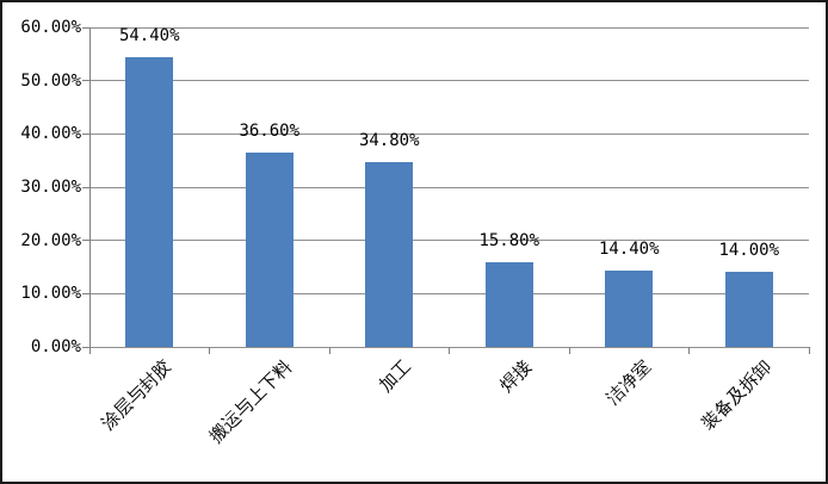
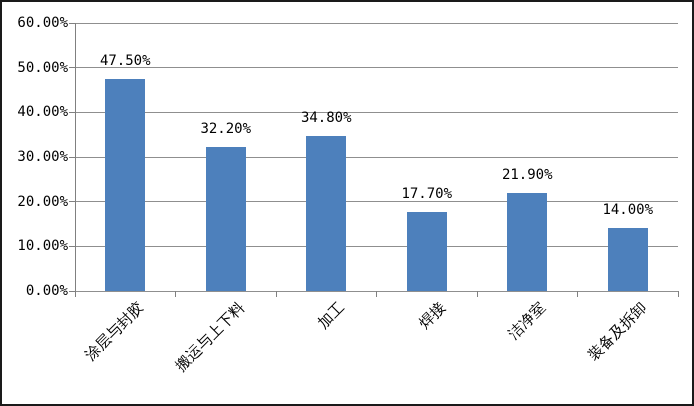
涂层与封胶: 54.40% -> 47.50%
搬运与上下料: 36.60% -> 32.20%
焊接: 15.80% -> 17.70%
洁净室: 14.40% -> 21.90%
